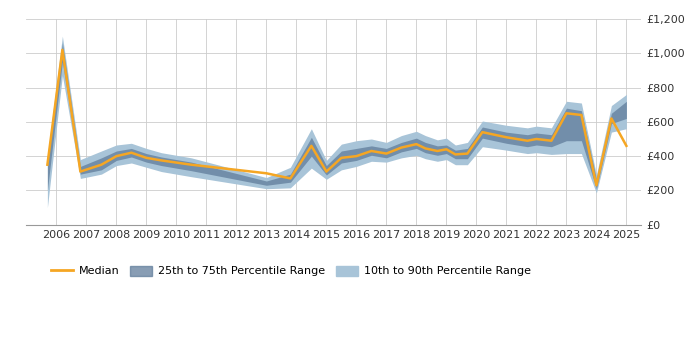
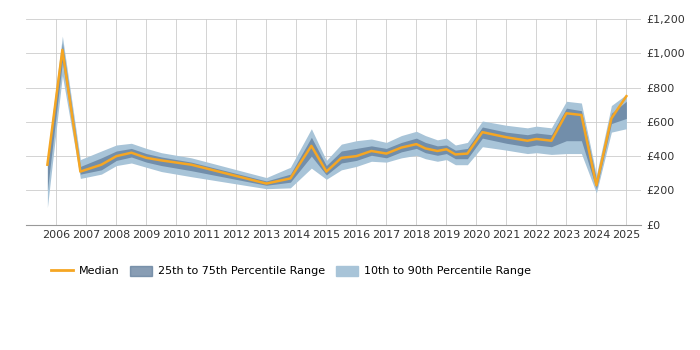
Median/2013: £300 -> £240
Median/2025: £460 -> £750
